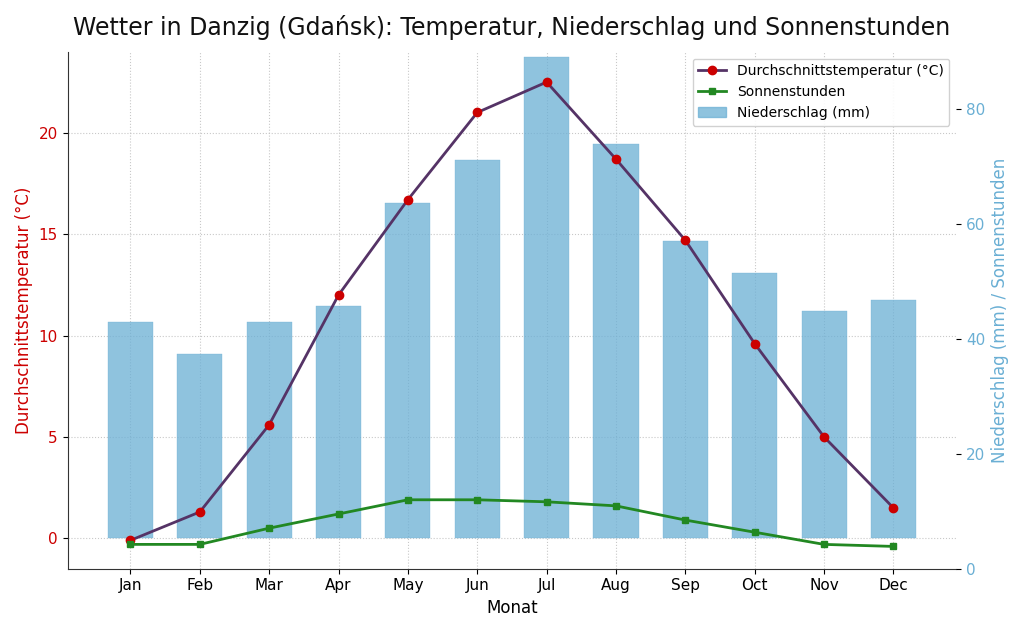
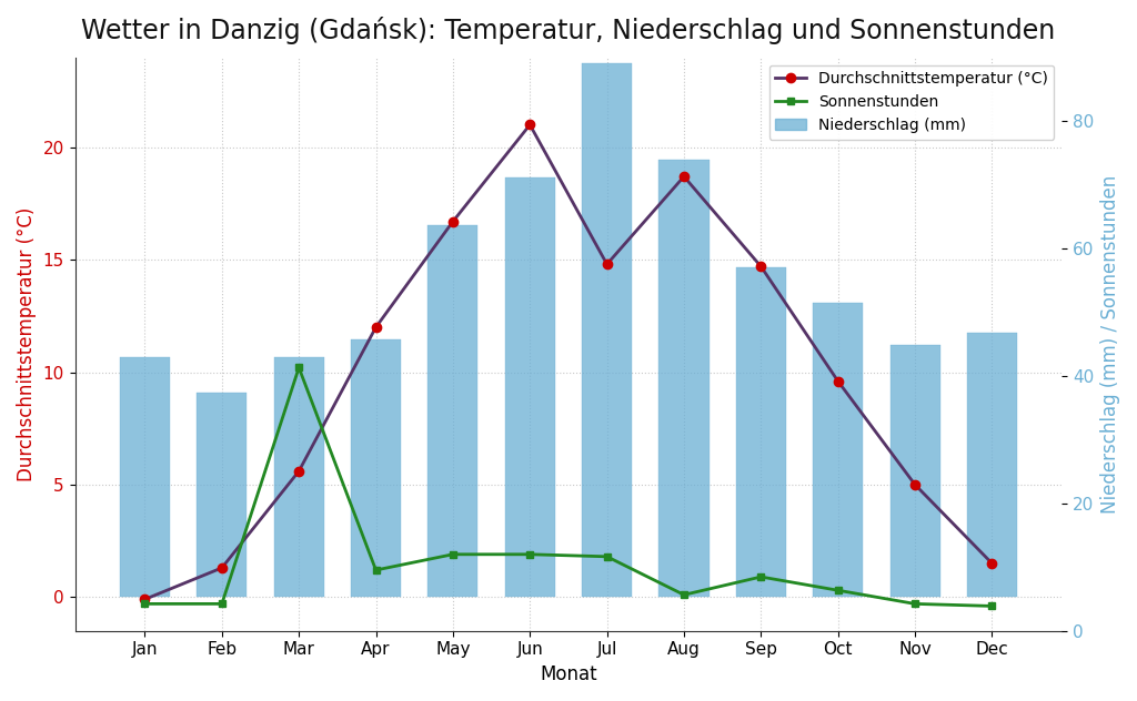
Sonnenstunden/Mar: 0.5 -> 10.2
Durchschnittstemperatur (°C)/Jul: 22.5 -> 14.8
Sonnenstunden/Aug: 1.6 -> 0.1
